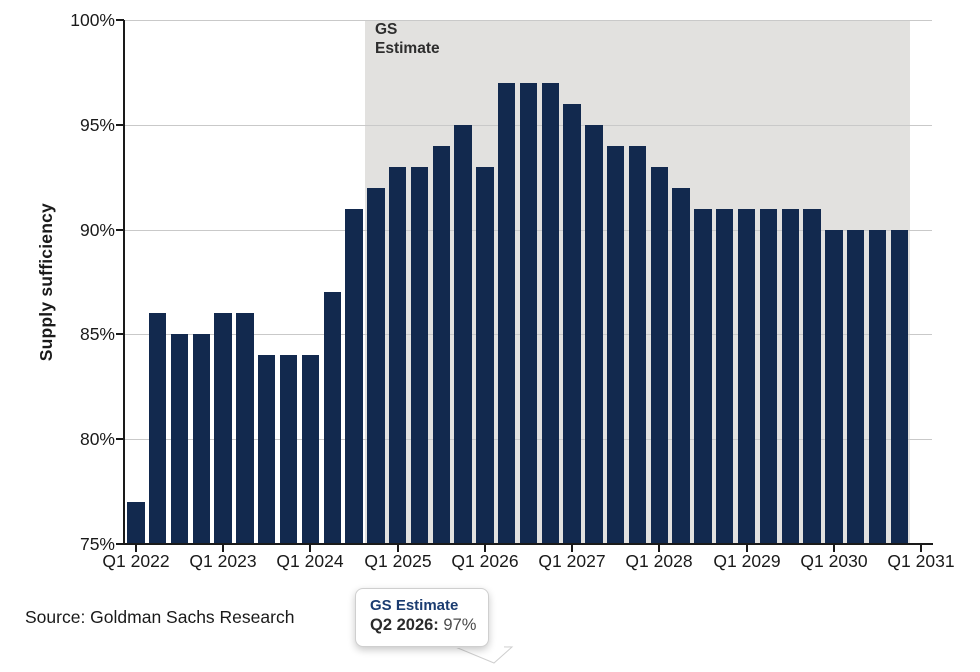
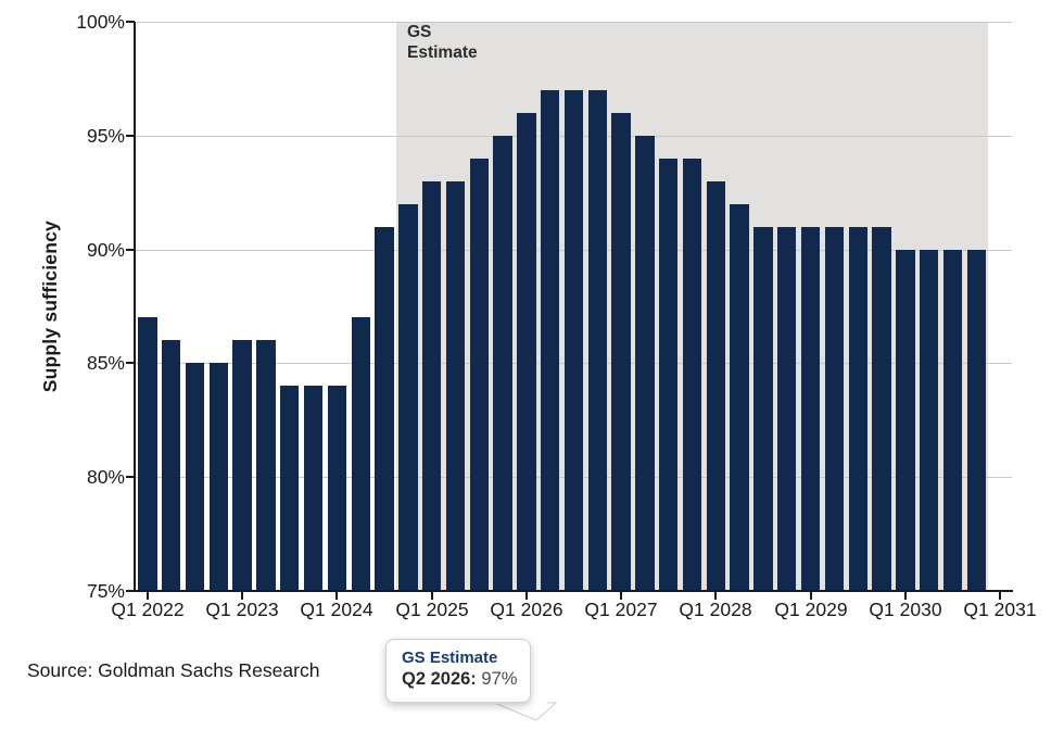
Q1 2022: 77% -> 87%
Q1 2026: 93% -> 96%
